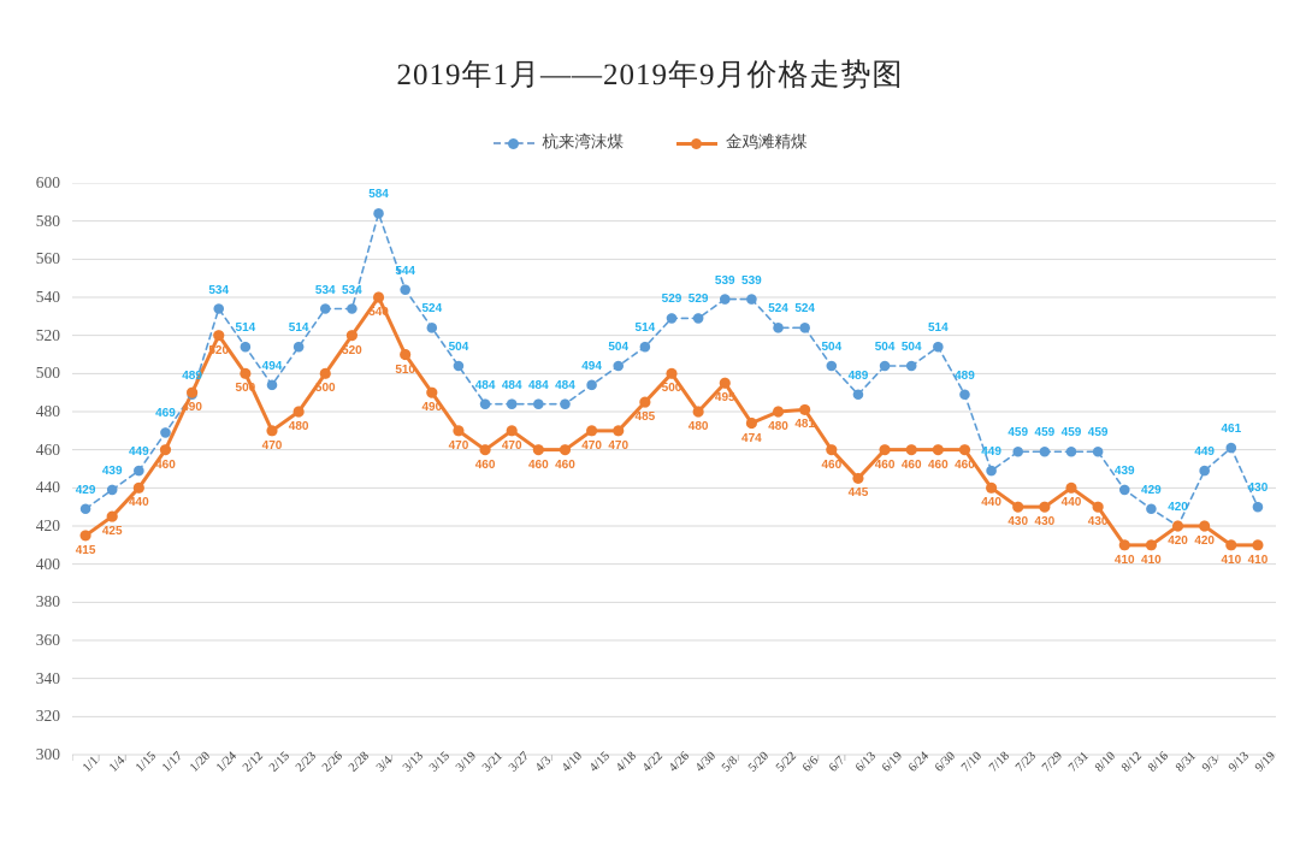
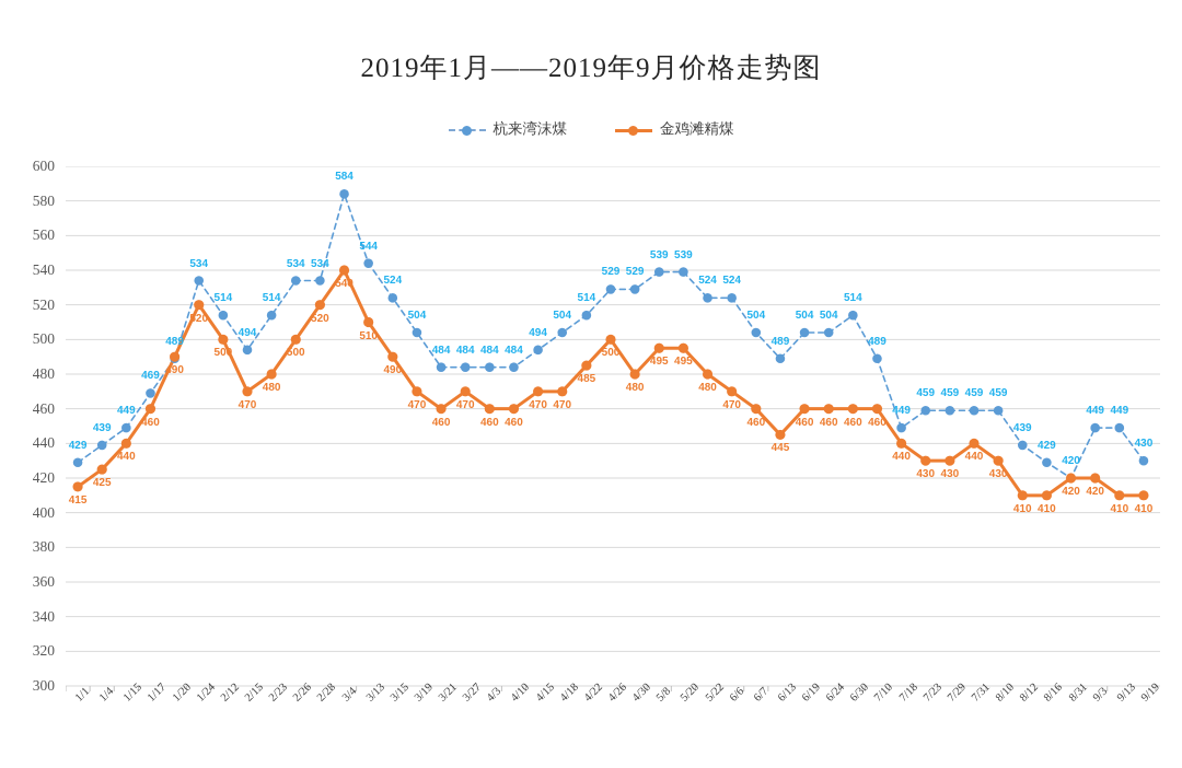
金鸡滩精煤/5/20: 474 -> 495
金鸡滩精煤/6/6: 481 -> 470
杭来湾沫煤/9/13: 461 -> 449
